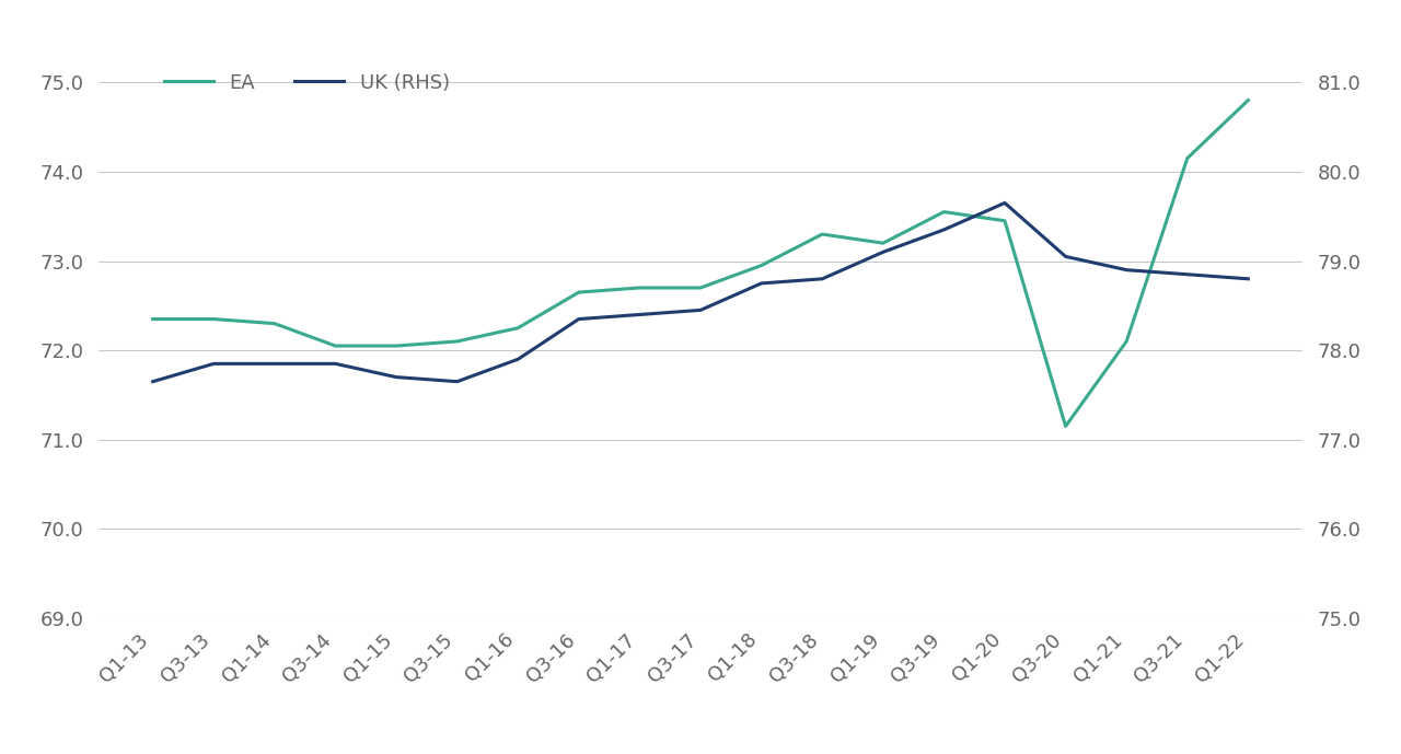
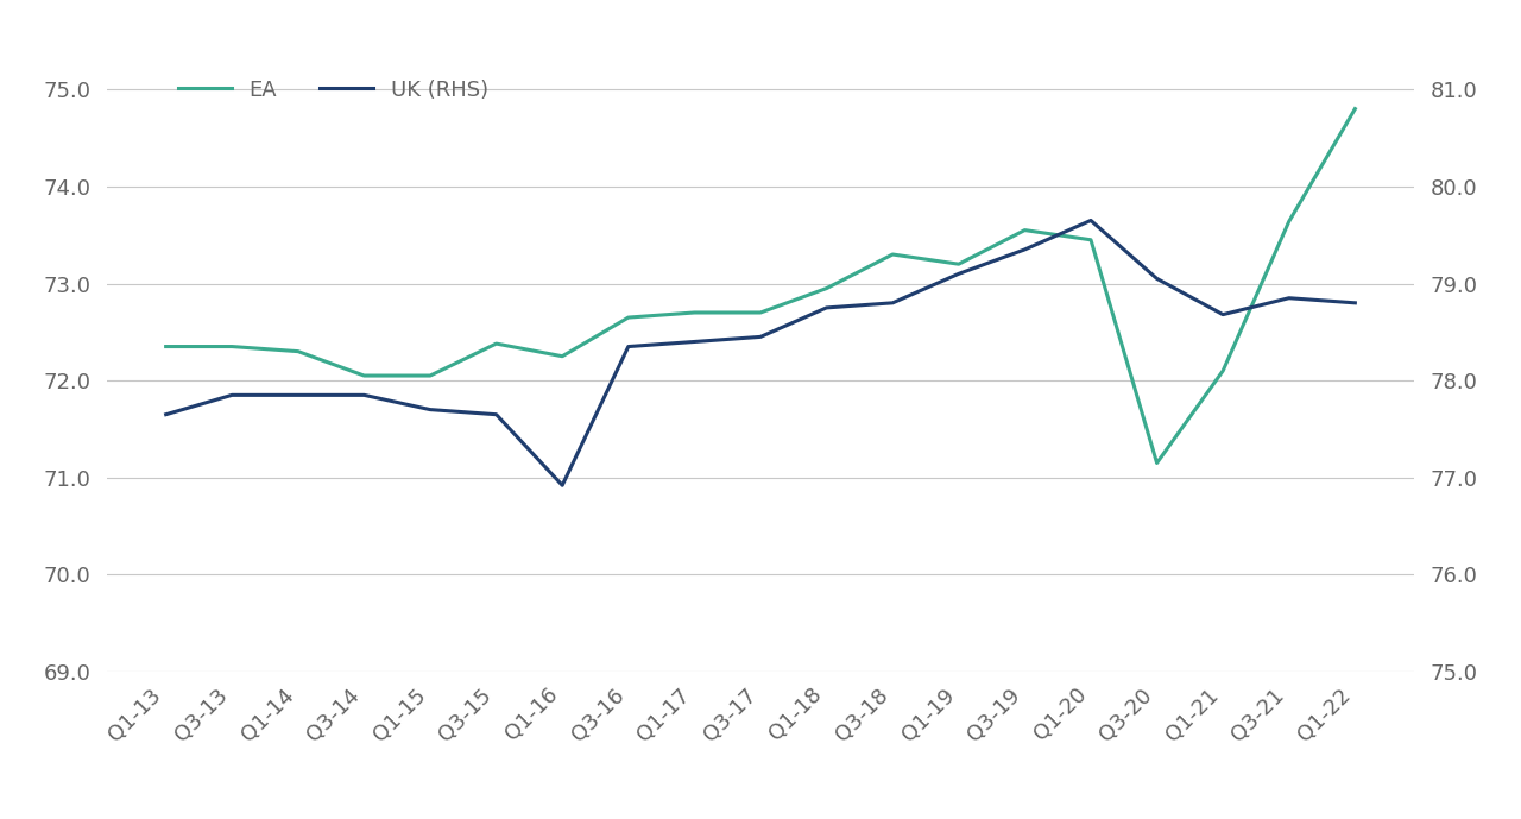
EA/Q3-15: 72.10 -> 72.38
UK (RHS)/Q1-16: 77.90 -> 76.92
UK (RHS)/Q1-21: 78.90 -> 78.68
EA/Q3-21: 74.15 -> 73.64
